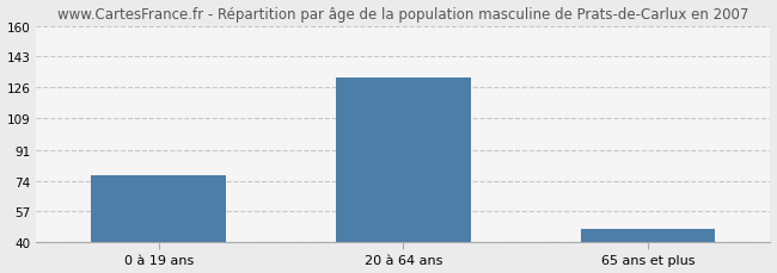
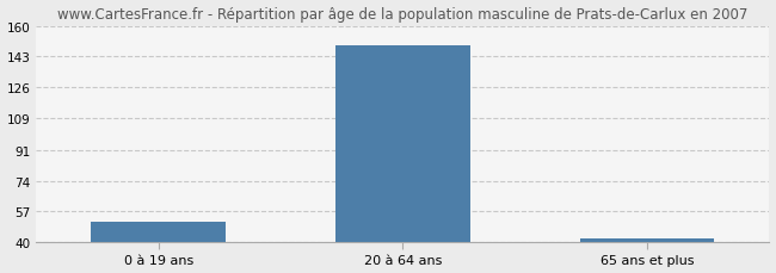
0 à 19 ans: 77 -> 51
20 à 64 ans: 131 -> 149
65 ans et plus: 47 -> 42
